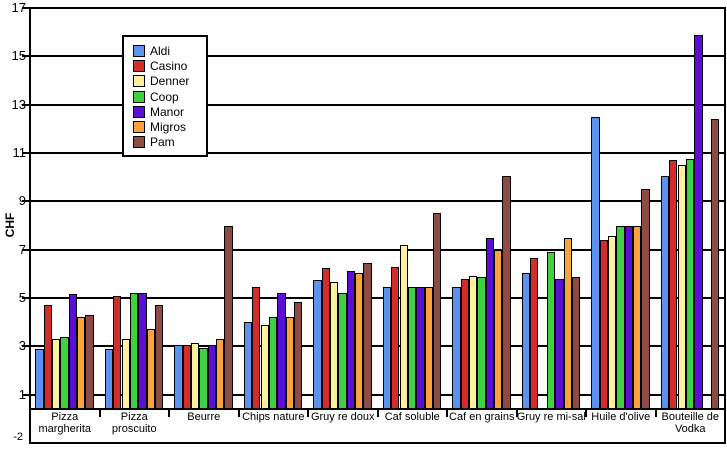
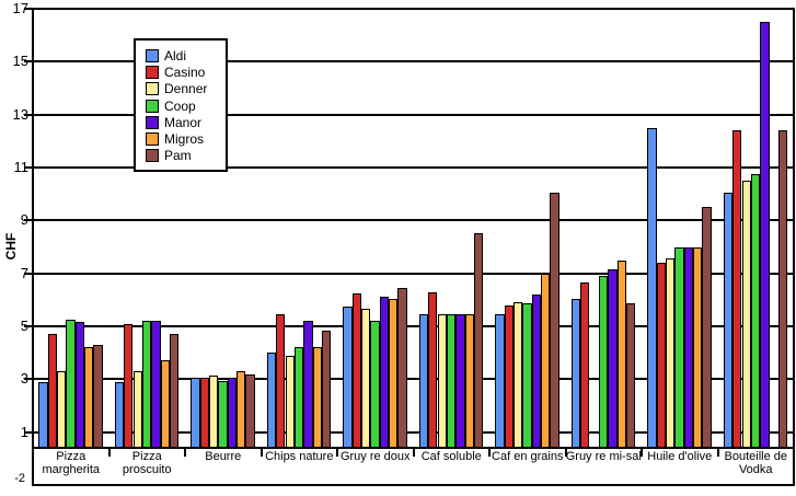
Coop/Pizza margherita: 3.4 -> 5.2
Pam/Beurre: 8.0 -> 3.2
Denner/Caf soluble: 7.2 -> 5.5
Manor/Caf en grains: 7.5 -> 6.2
Manor/Gruy re mi-sal: 5.8 -> 7.2
Casino/Bouteille de Vodka: 10.7 -> 12.4
Manor/Bouteille de Vodka: 15.9 -> 16.5
